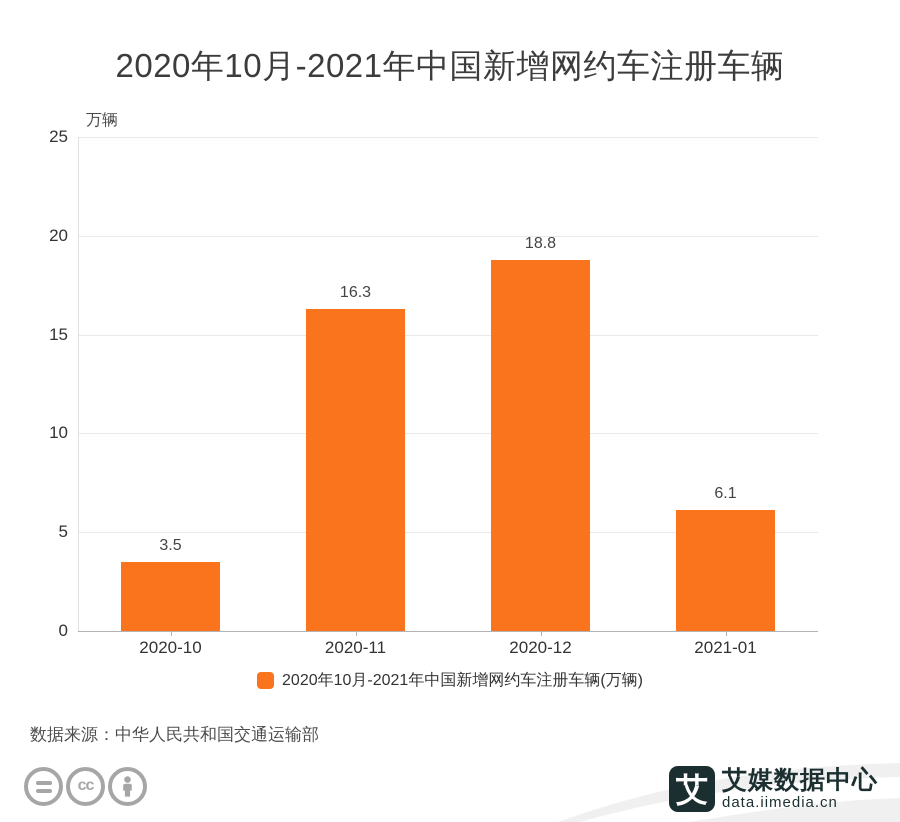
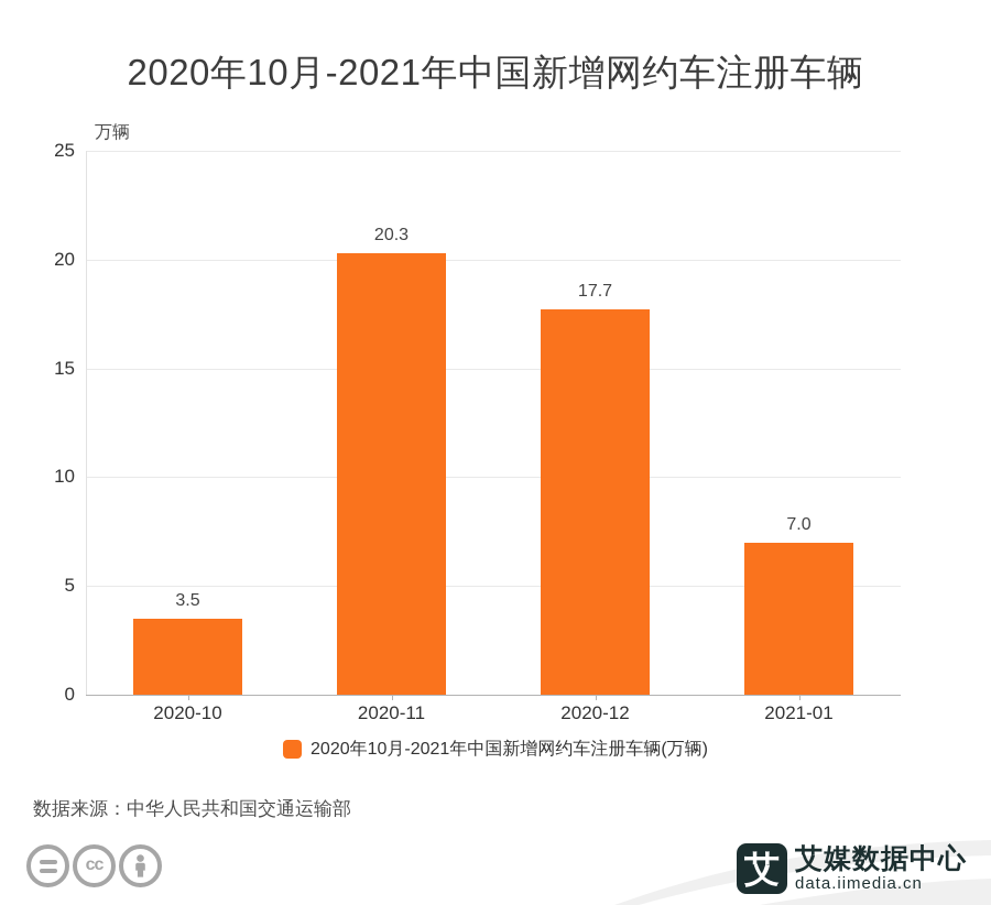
2020-11: 16.3 -> 20.3
2020-12: 18.8 -> 17.7
2021-01: 6.1 -> 7.0
